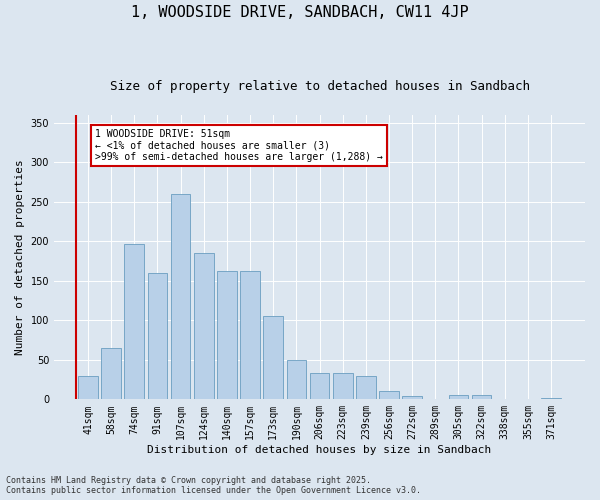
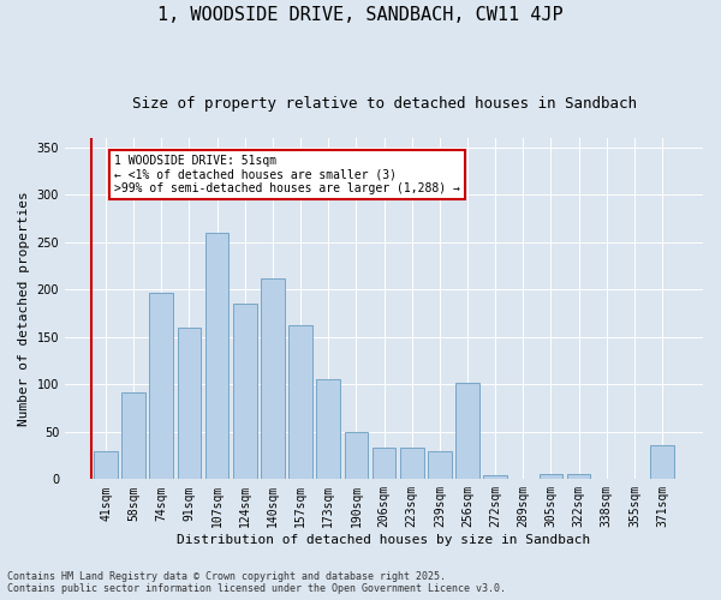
58sqm: 65 -> 92
140sqm: 163 -> 212
256sqm: 10 -> 102
371sqm: 2 -> 36
